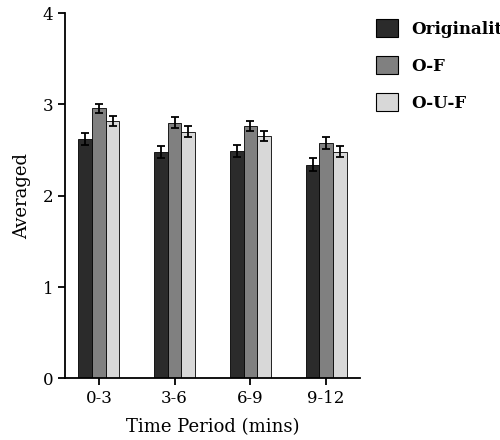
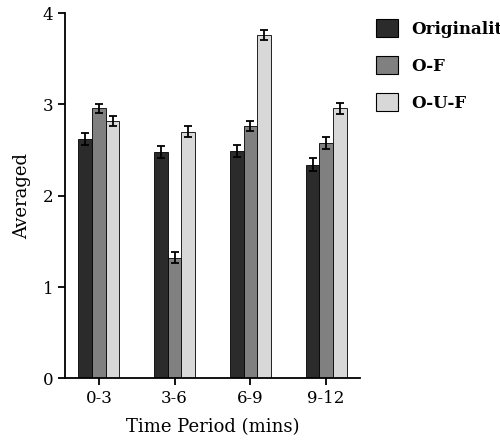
O-F/3-6: 2.80 -> 1.32
O-U-F/6-9: 2.65 -> 3.76
O-U-F/9-12: 2.48 -> 2.96
